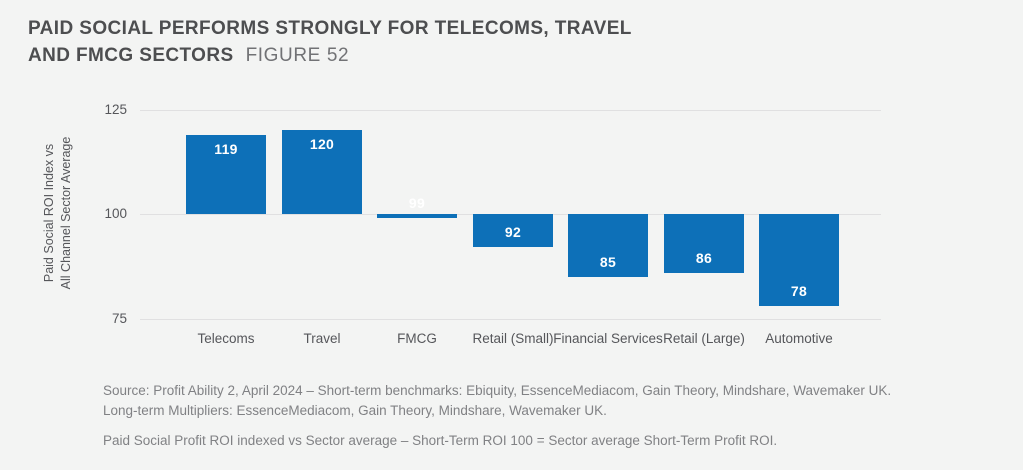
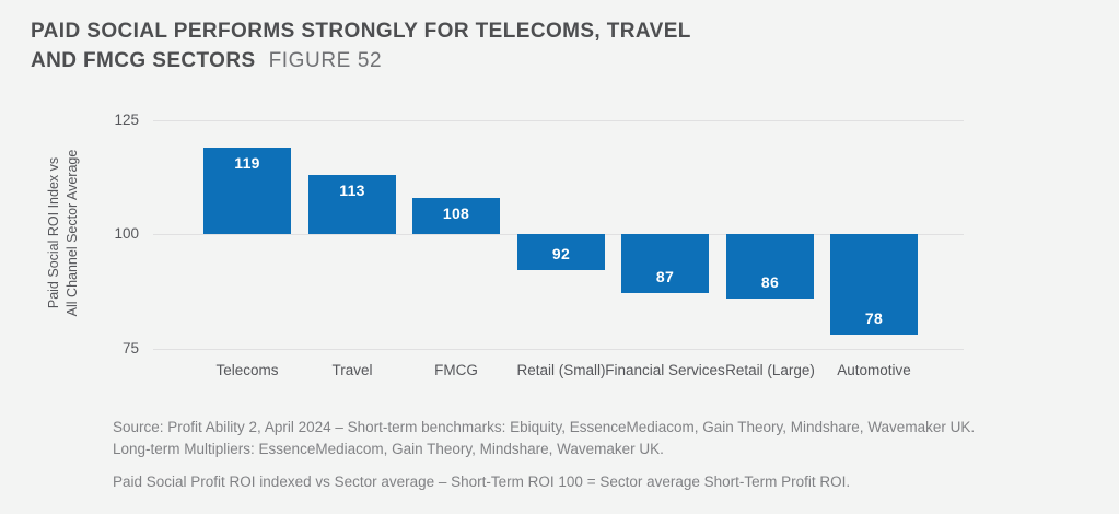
Travel: 120 -> 113
FMCG: 99 -> 108
Financial Services: 85 -> 87
